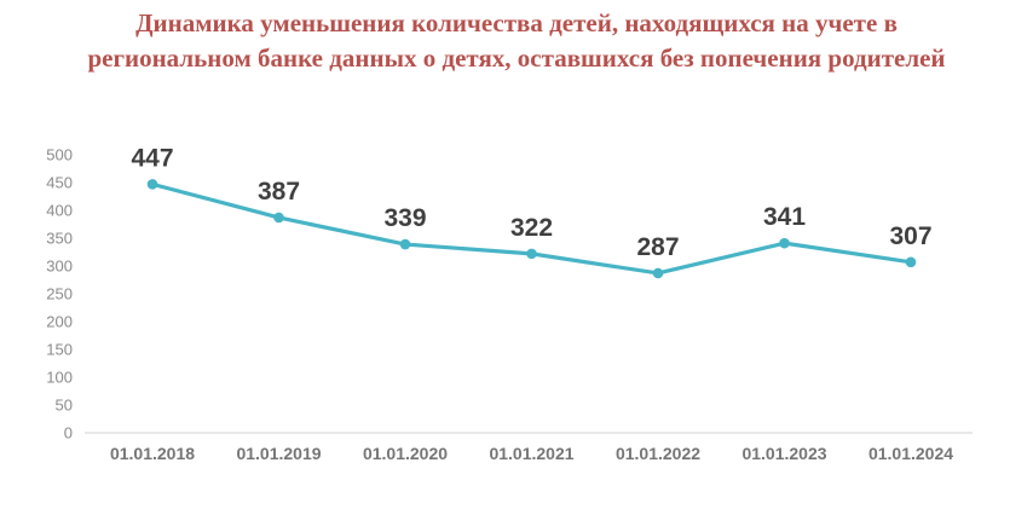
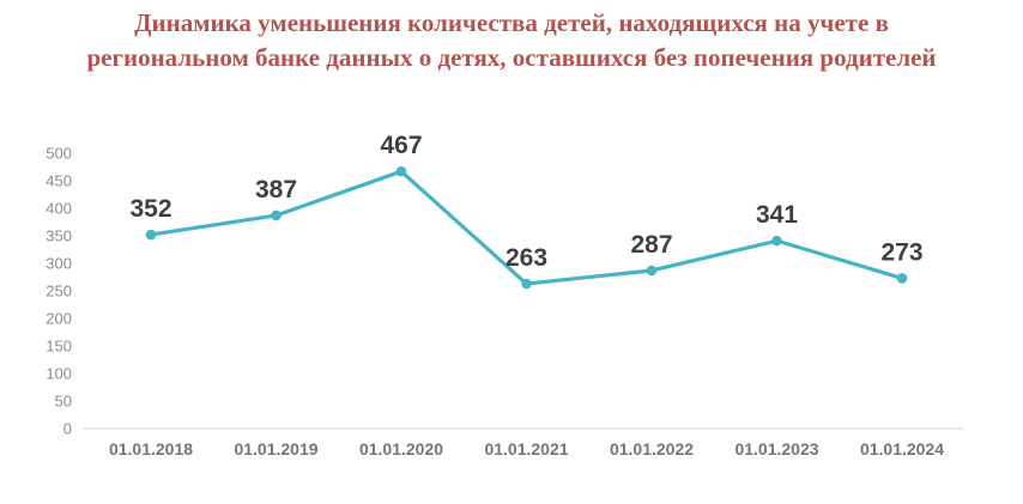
01.01.2018: 447 -> 352
01.01.2020: 339 -> 467
01.01.2021: 322 -> 263
01.01.2024: 307 -> 273
